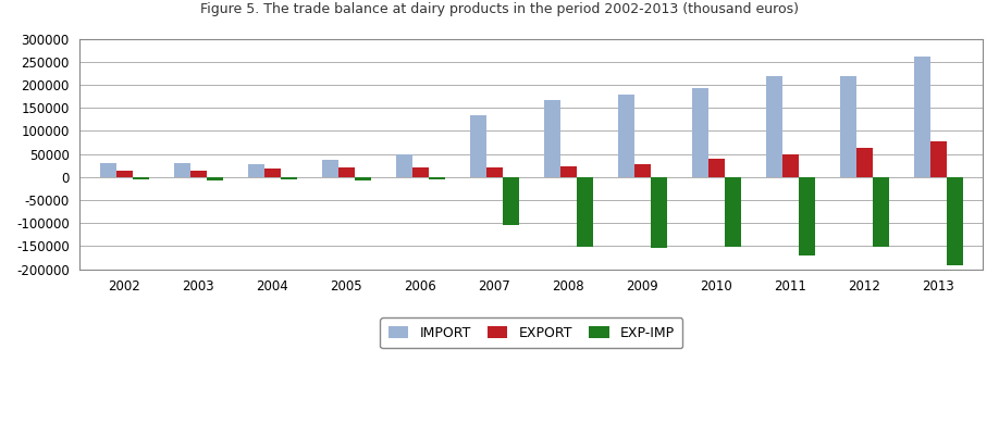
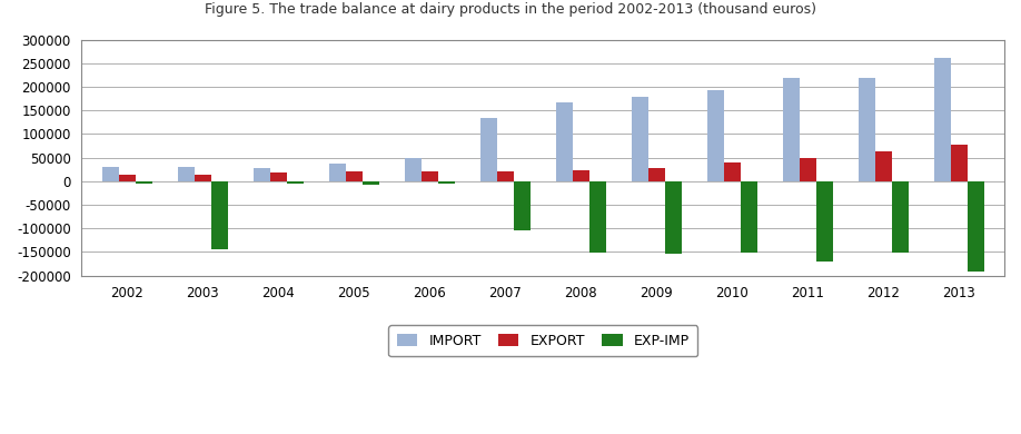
EXP-IMP/2003: -8000 -> -145000
